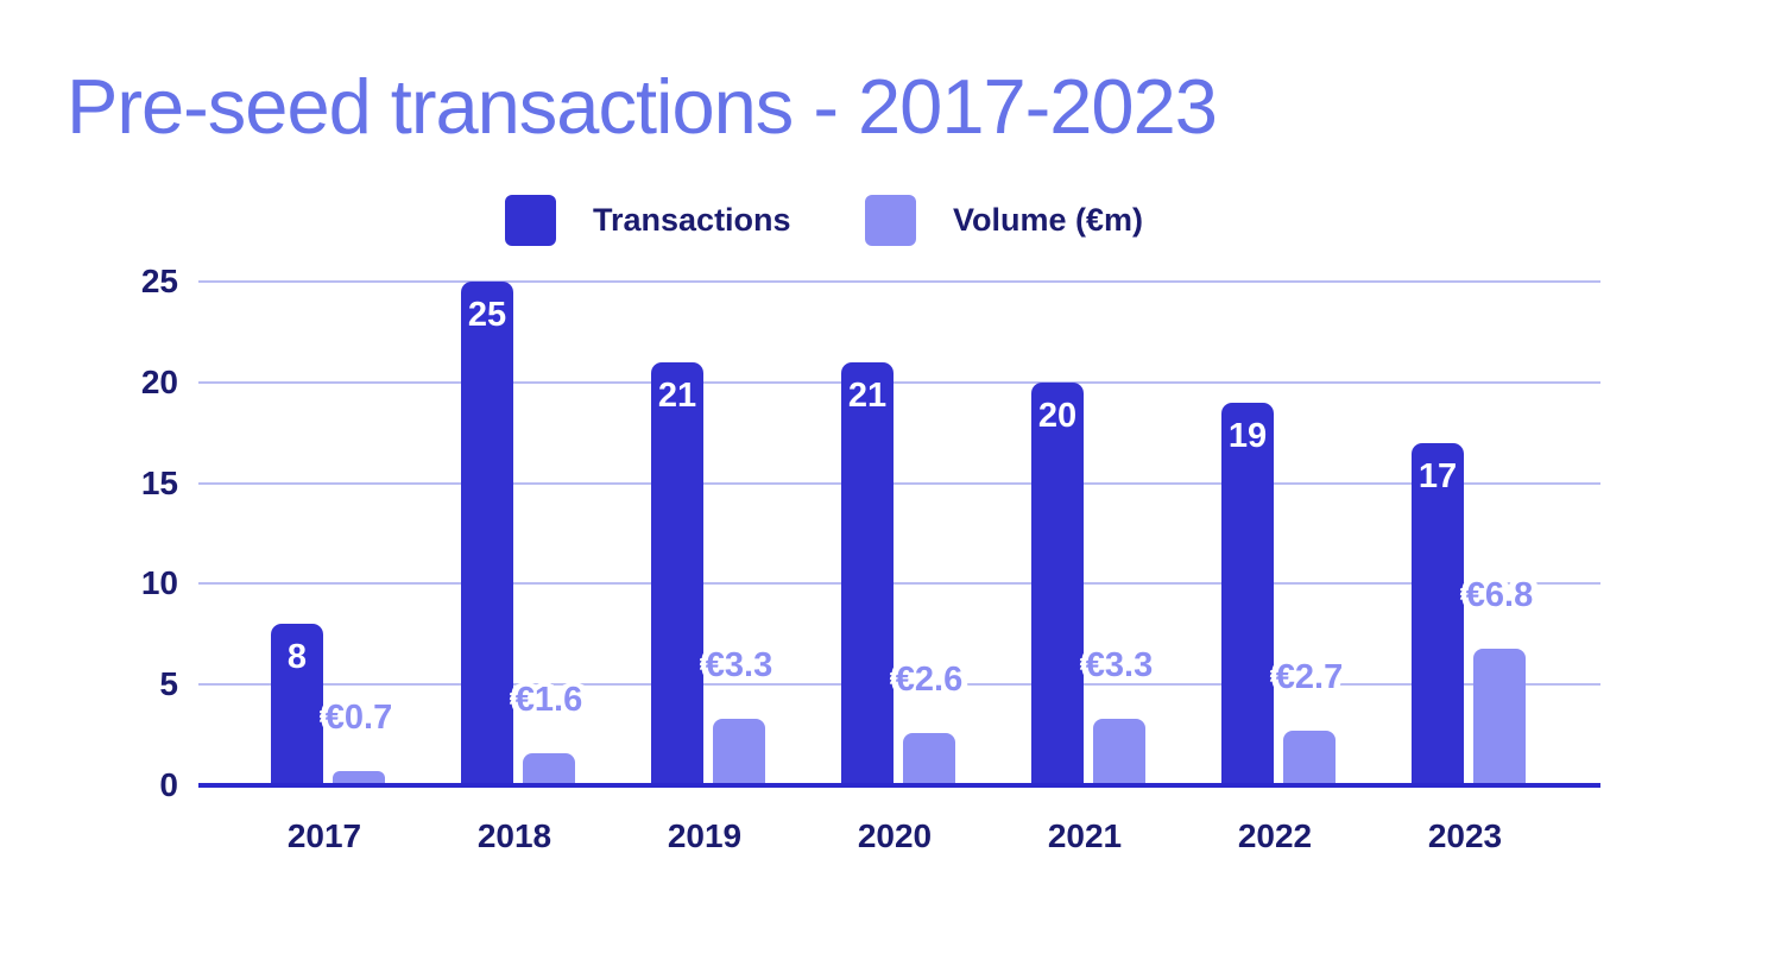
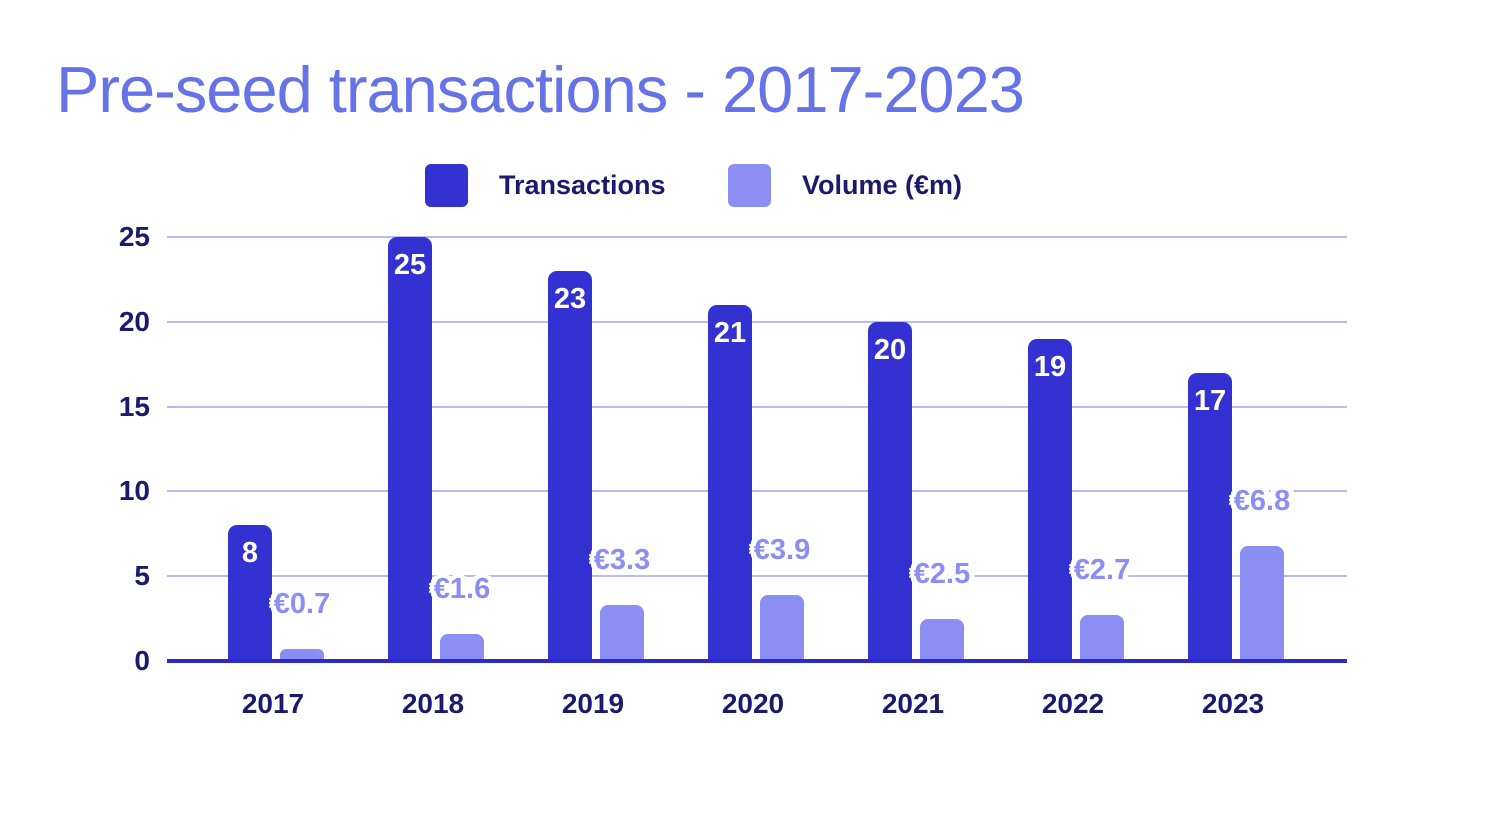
Transactions/2019: 21 -> 23
Volume (€m)/2020: €2.6 -> €3.9
Volume (€m)/2021: €3.3 -> €2.5
